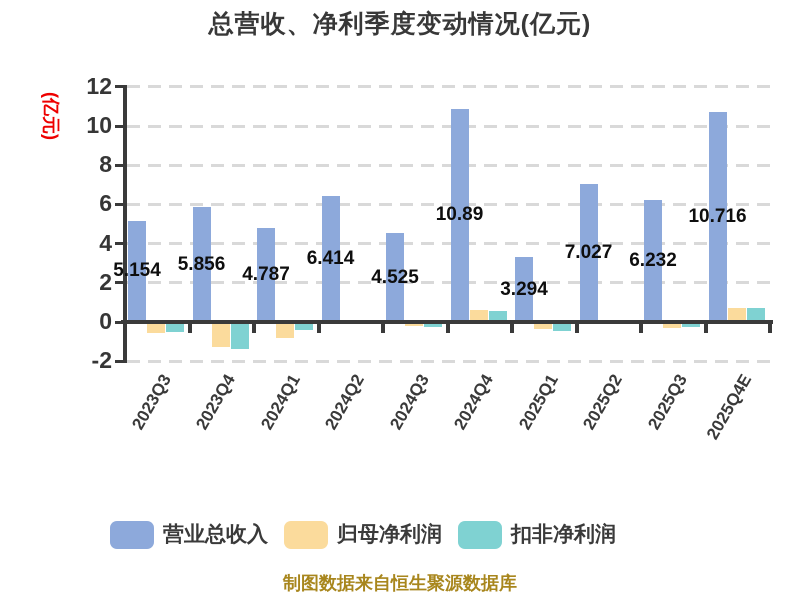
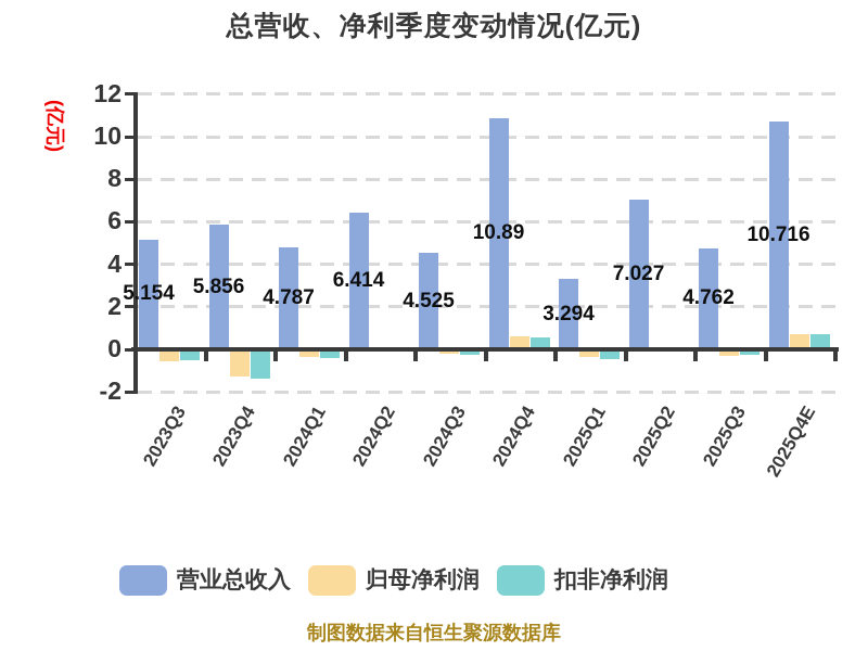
归母净利润/2024Q1: -0.8 -> -0.4
营业总收入/2025Q3: 6.232 -> 4.762
